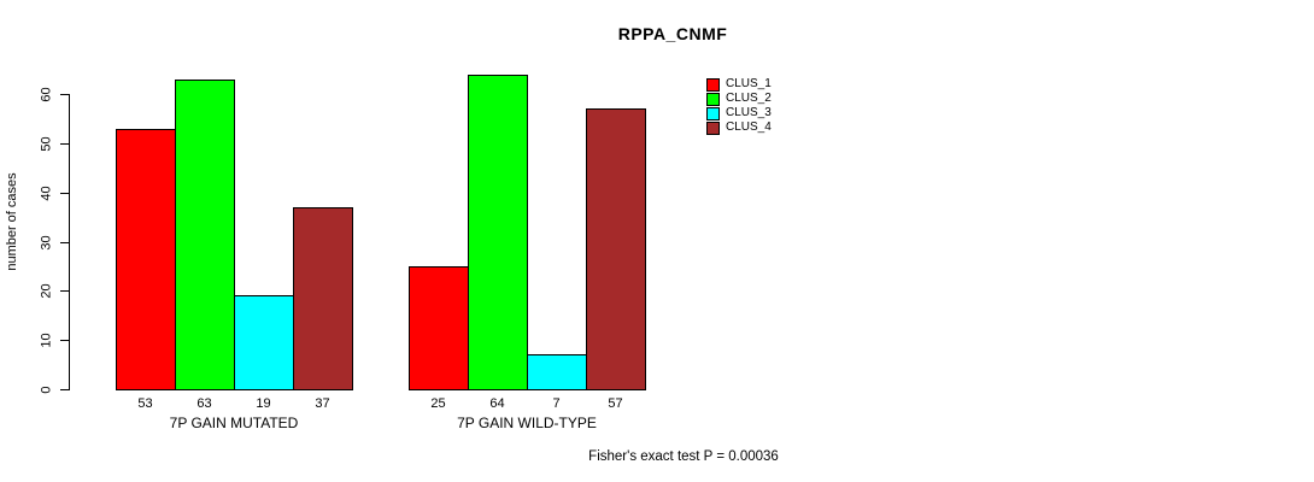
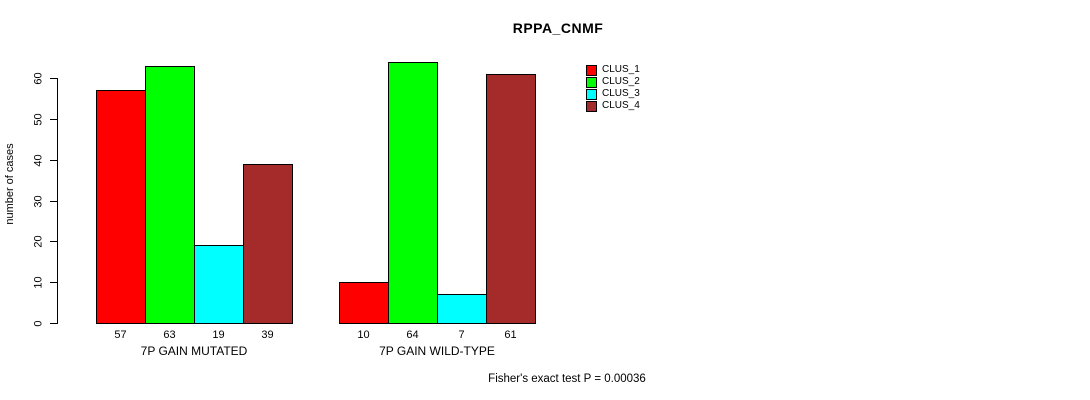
CLUS_1/7P GAIN MUTATED: 53 -> 57
CLUS_4/7P GAIN MUTATED: 37 -> 39
CLUS_1/7P GAIN WILD-TYPE: 25 -> 10
CLUS_4/7P GAIN WILD-TYPE: 57 -> 61
